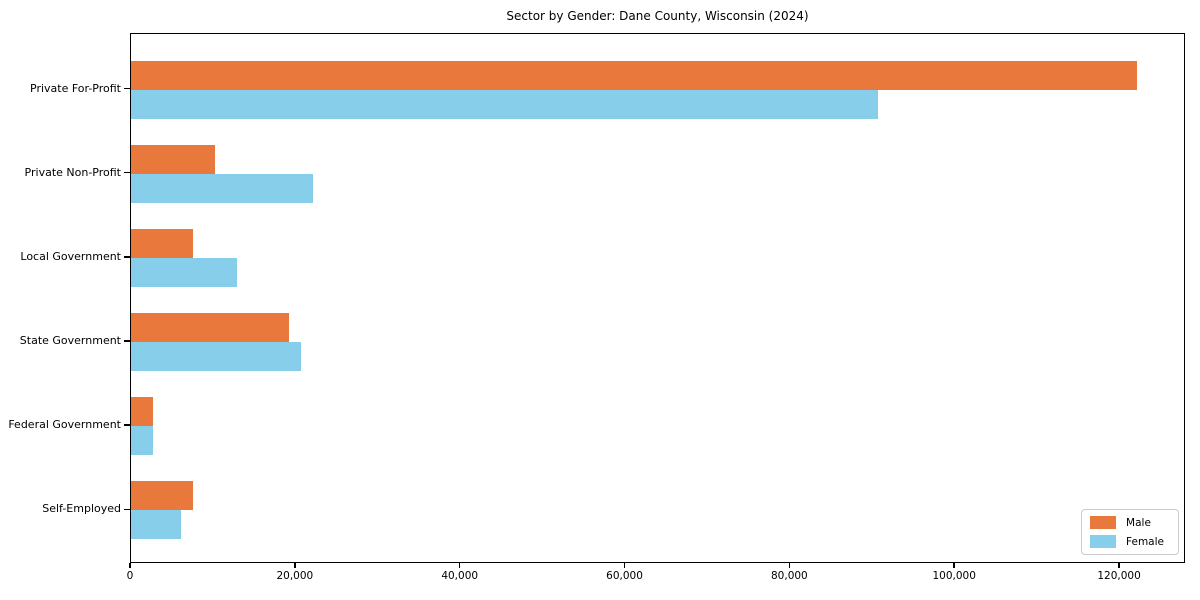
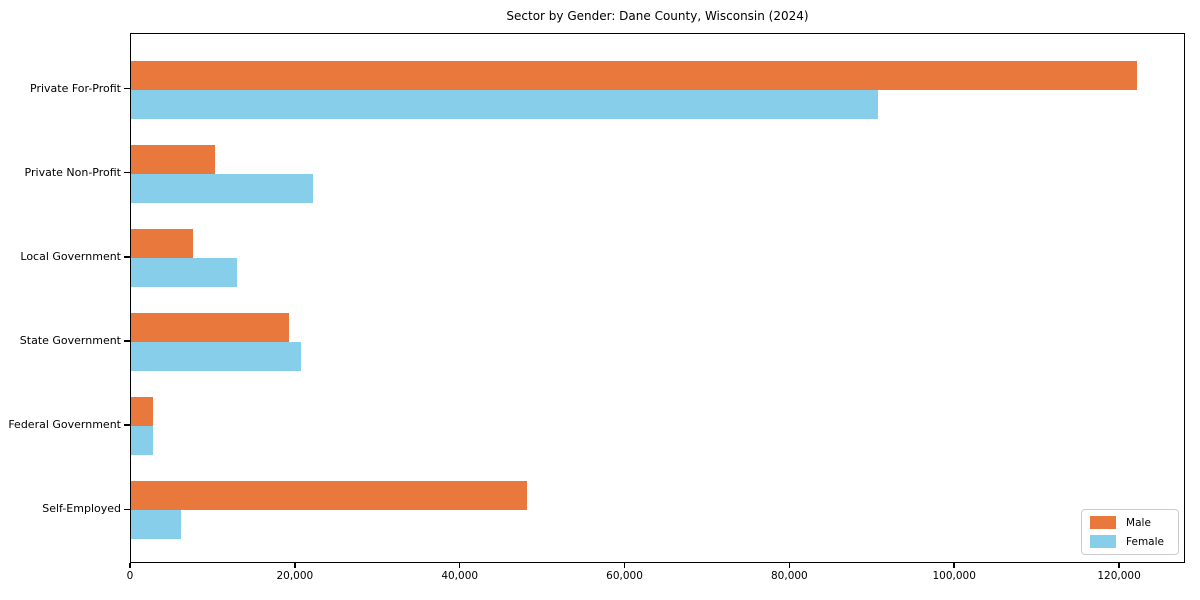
Male/Self-Employed: 8000 -> 48000
